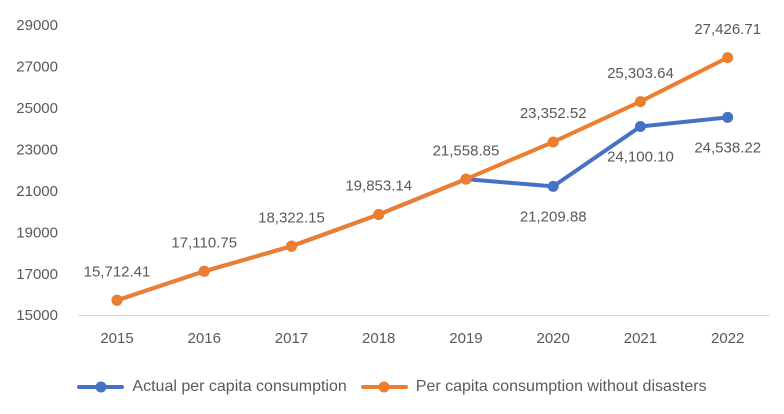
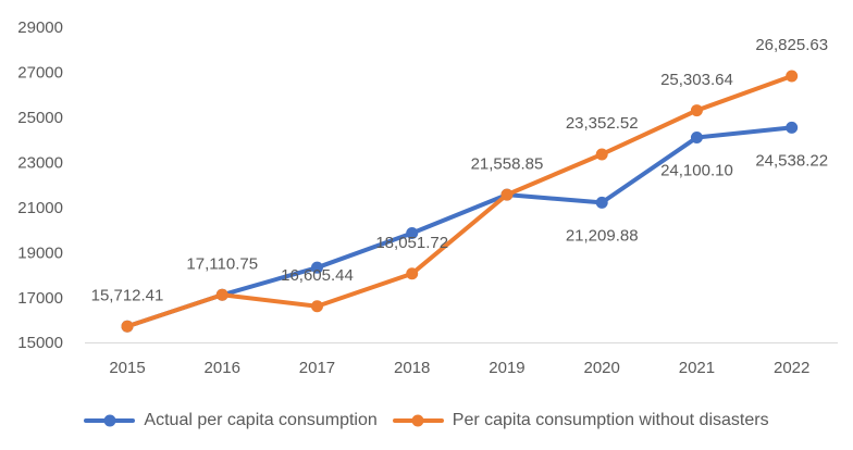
Per capita consumption without disasters/2017: 18,322.15 -> 16,605.44
Per capita consumption without disasters/2018: 19,853.14 -> 18,051.72
Per capita consumption without disasters/2022: 27,426.71 -> 26,825.63
